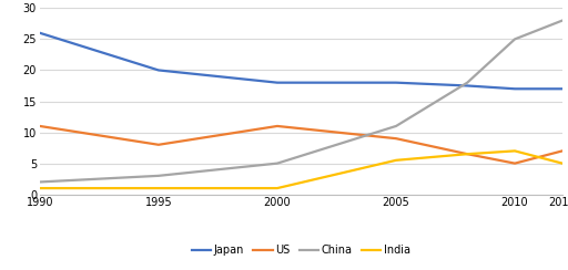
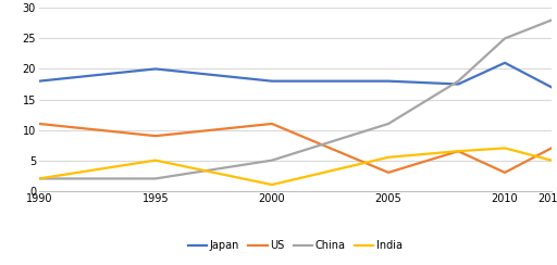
Japan/1990: 26.0 -> 18.0
India/1990: 1.0 -> 2.0
US/1995: 8.0 -> 9.0
China/1995: 3 -> 2
India/1995: 1.0 -> 5.0
US/2005: 9.0 -> 3.0
Japan/2010: 17.0 -> 21.0
US/2010: 5.0 -> 3.0
